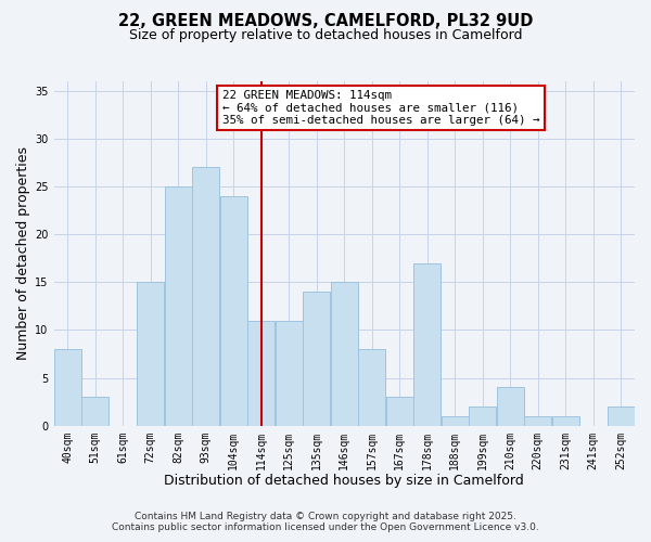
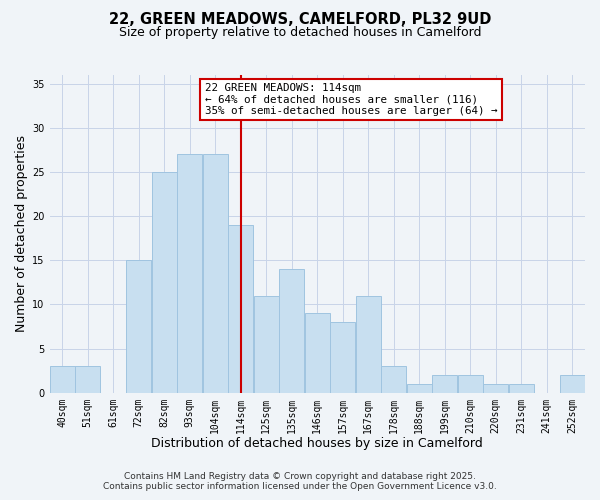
40sqm: 8 -> 3
104sqm: 24 -> 27
114sqm: 11 -> 19
146sqm: 15 -> 9
167sqm: 3 -> 11
178sqm: 17 -> 3
210sqm: 4 -> 2
